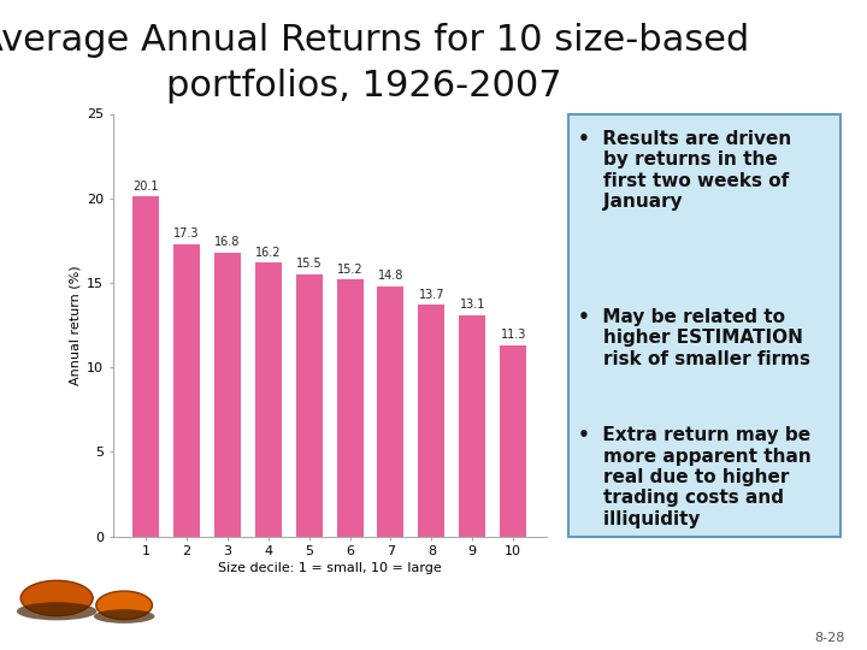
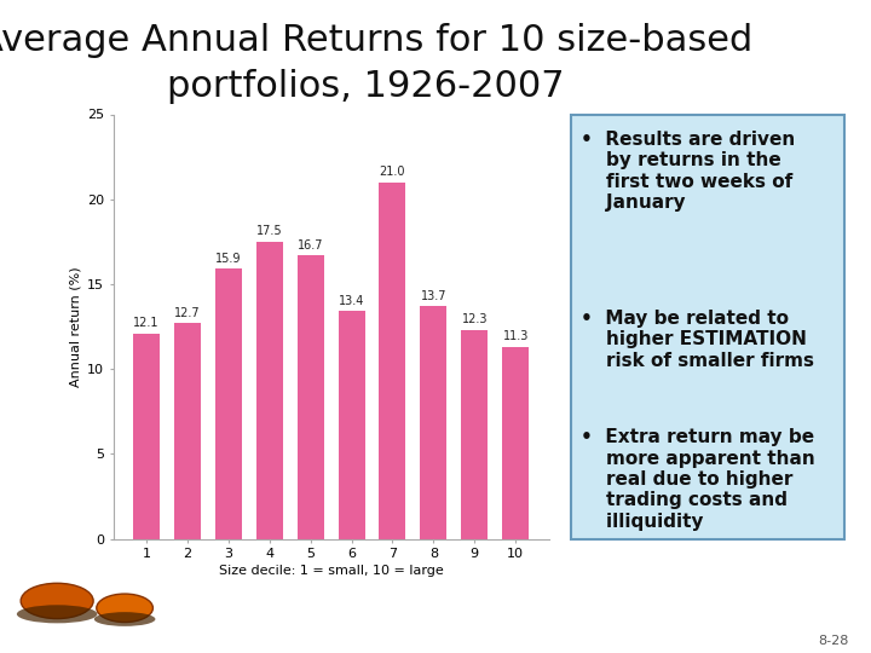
1: 20.1 -> 12.1
2: 17.3 -> 12.7
3: 16.8 -> 15.9
4: 16.2 -> 17.5
5: 15.5 -> 16.7
6: 15.2 -> 13.4
7: 14.8 -> 21.0
9: 13.1 -> 12.3
